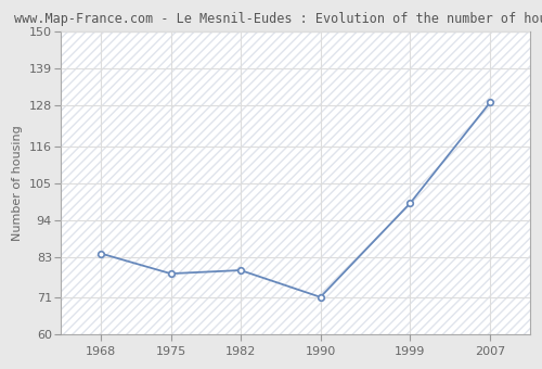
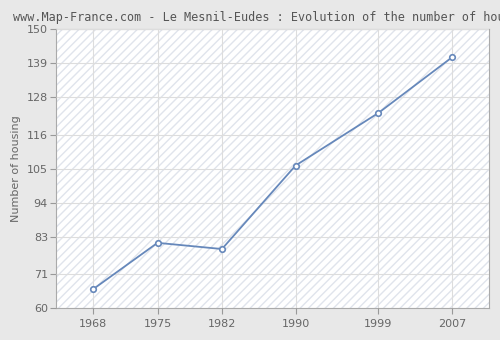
1968: 84 -> 66
1975: 78 -> 81
1990: 71 -> 106
1999: 99 -> 123
2007: 129 -> 141
